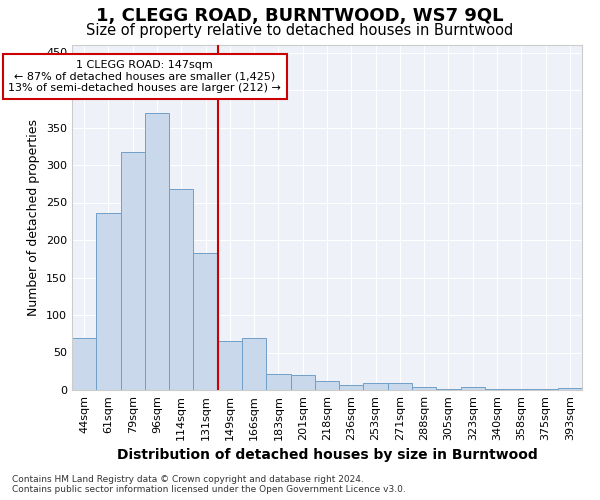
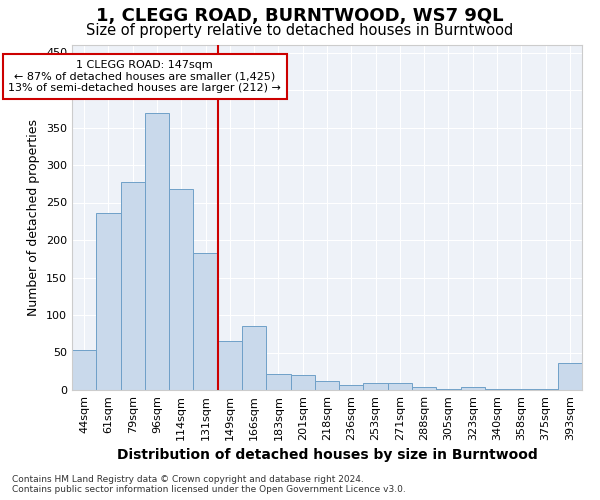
44sqm: 70 -> 54
79sqm: 318 -> 278
166sqm: 70 -> 86
393sqm: 3 -> 36
